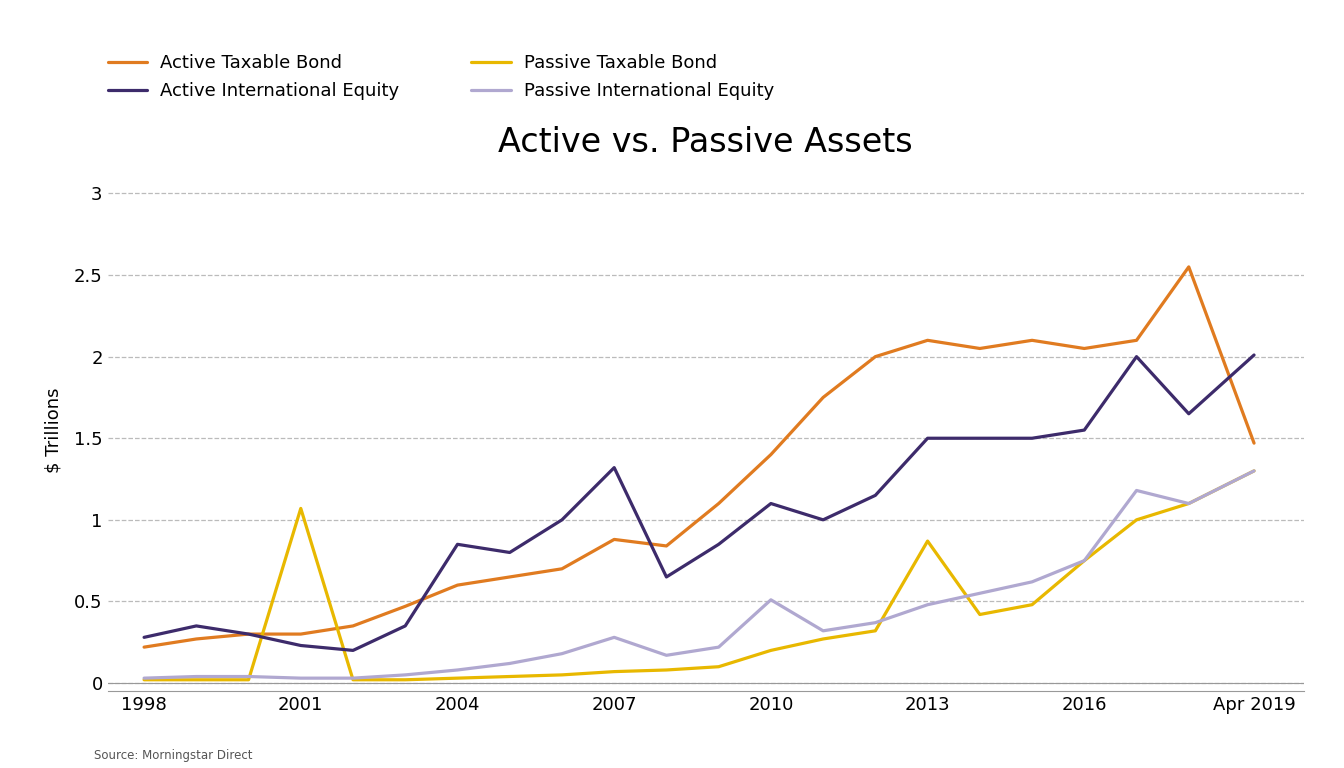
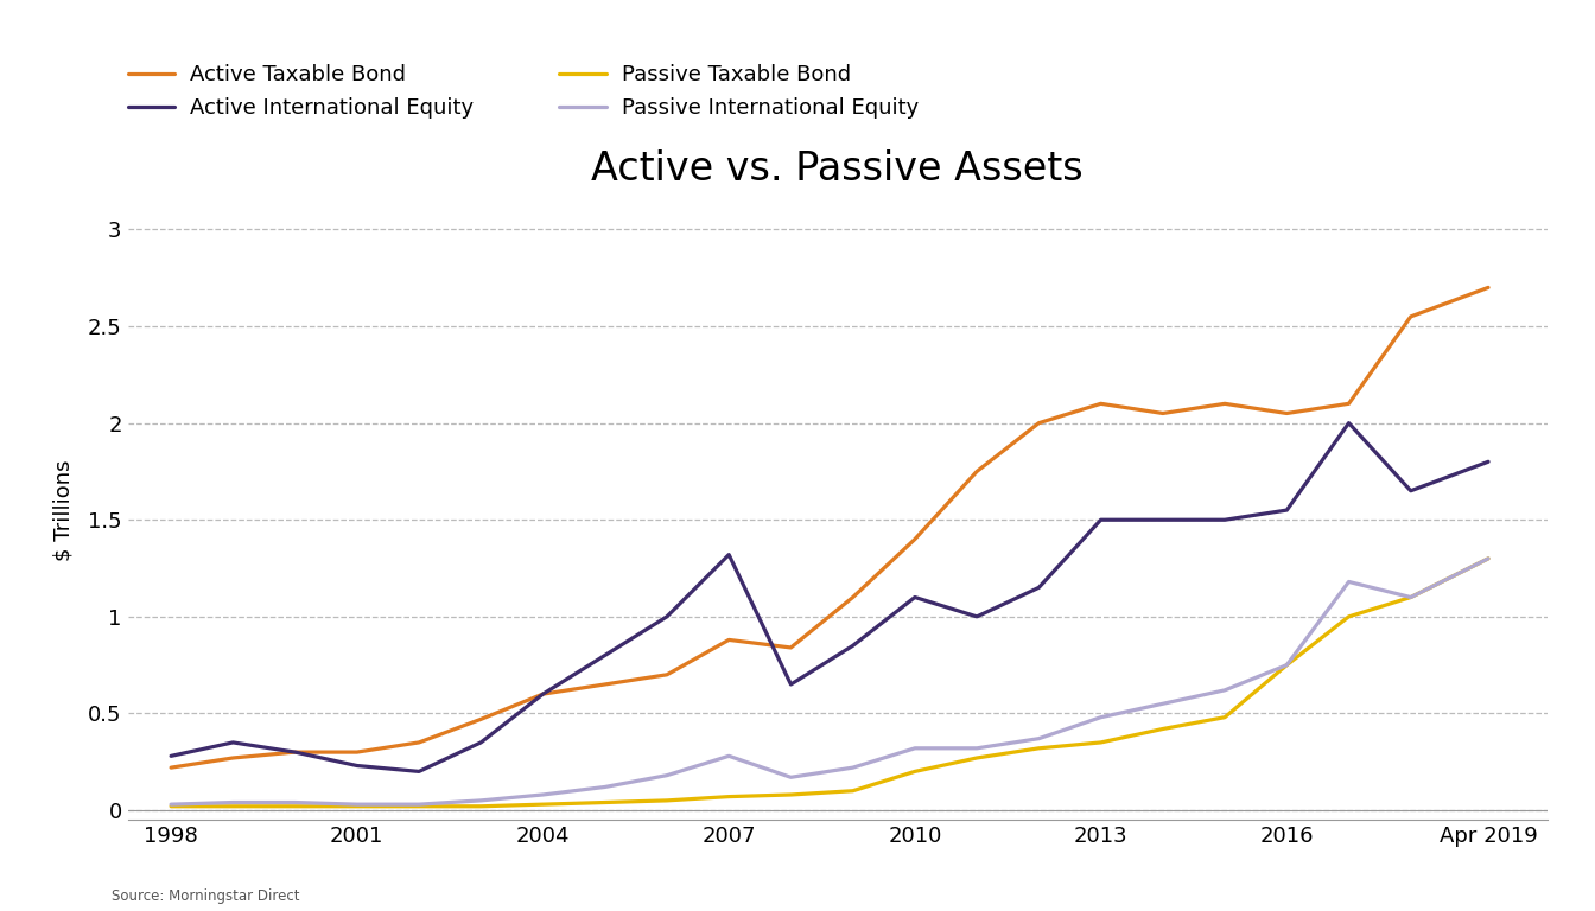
Passive Taxable Bond/2001: 1.07 -> 0.02
Active International Equity/2004: 0.85 -> 0.60
Passive International Equity/2010: 0.51 -> 0.32
Passive Taxable Bond/2013: 0.87 -> 0.35
Active Taxable Bond/Apr 2019: 1.47 -> 2.70
Active International Equity/Apr 2019: 2.01 -> 1.80
